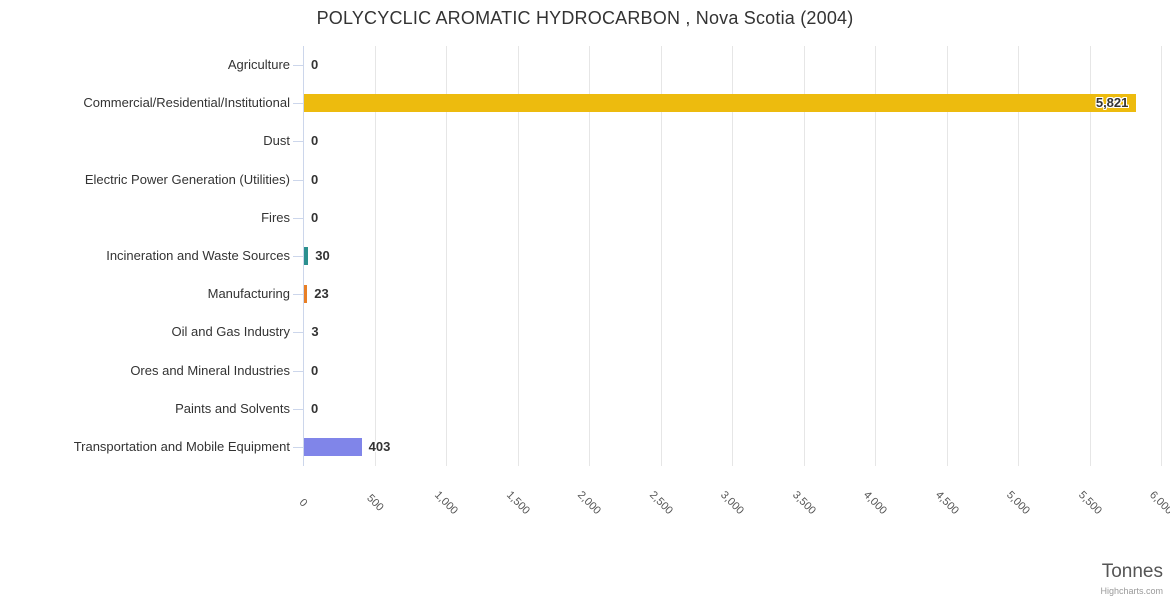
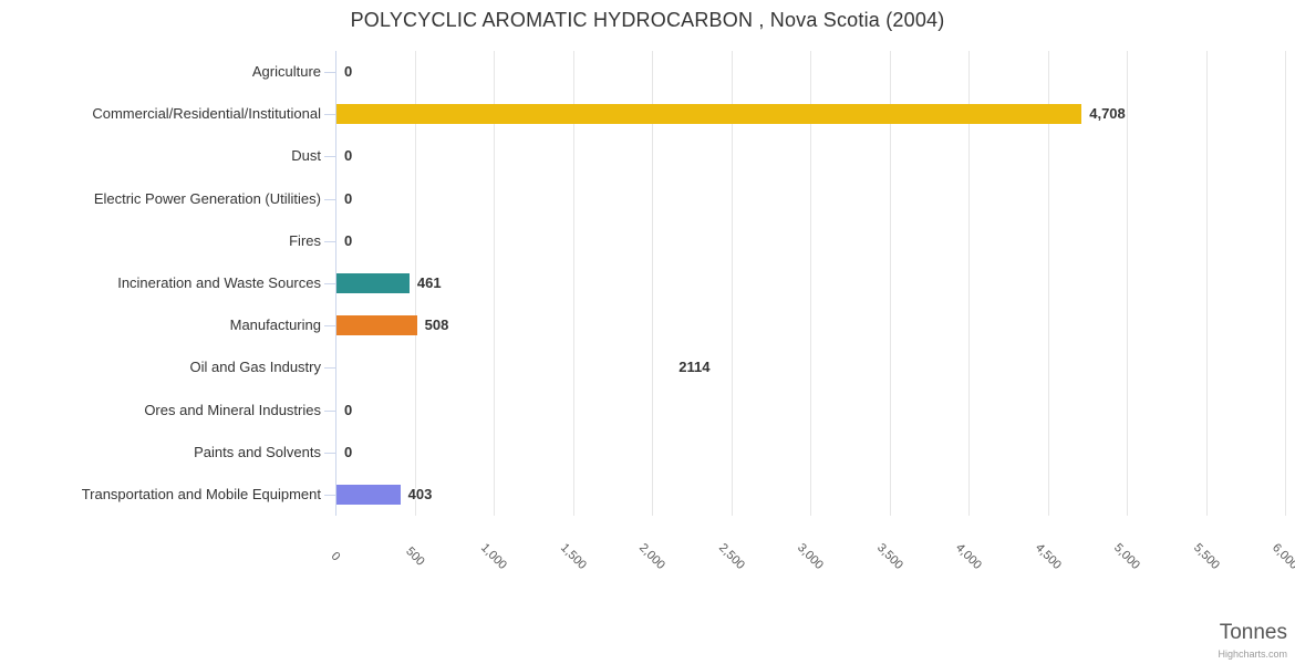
Commercial/Residential/Institutional: 5,821 -> 4,708
Incineration and Waste Sources: 30 -> 461
Manufacturing: 23 -> 508
Oil and Gas Industry: 3 -> 2114
